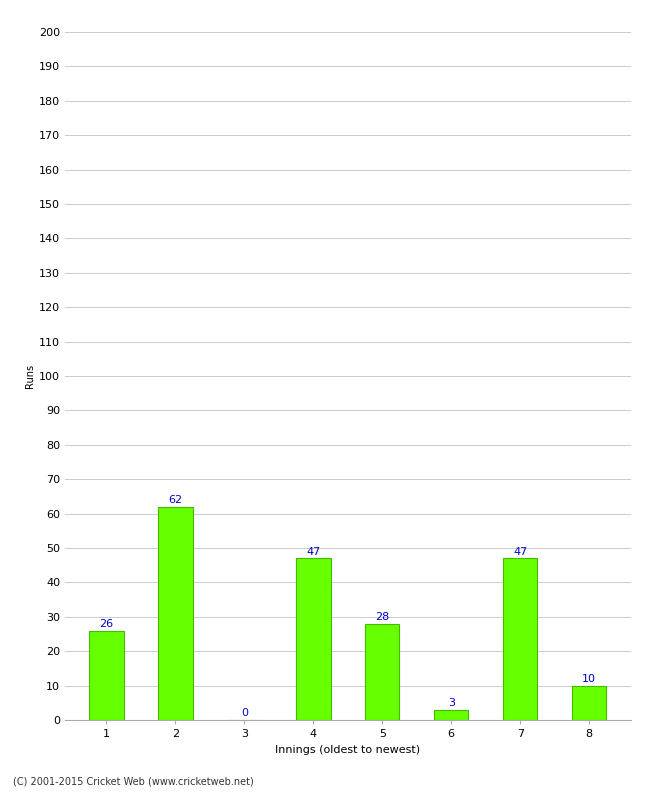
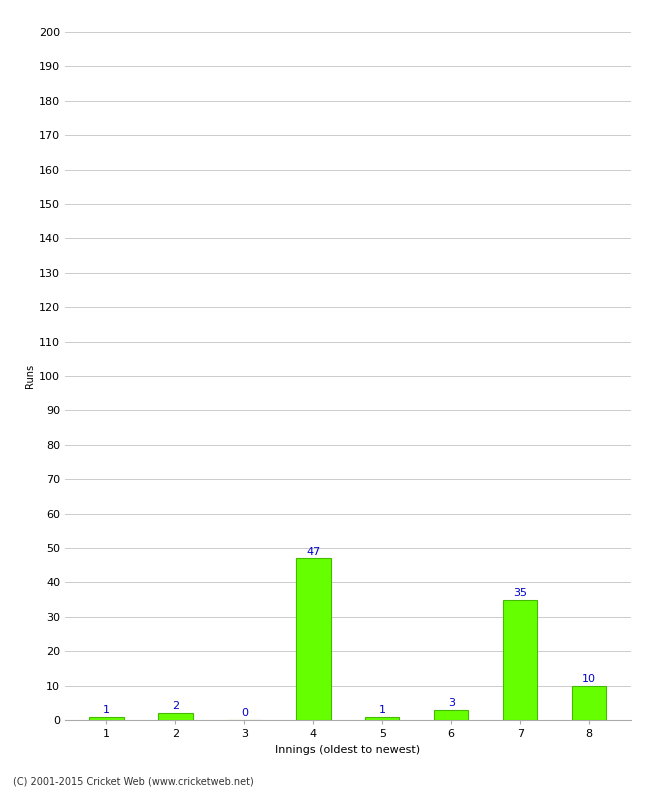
1: 26 -> 1
2: 62 -> 2
5: 28 -> 1
7: 47 -> 35
